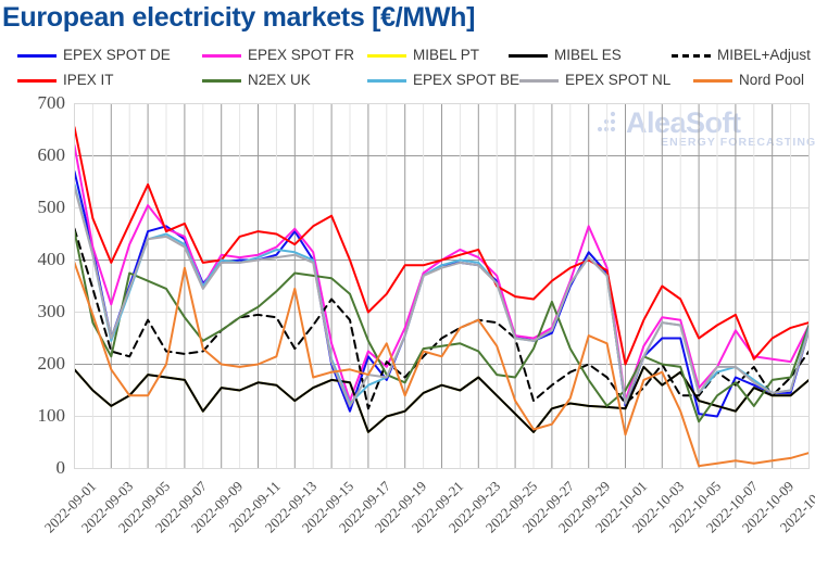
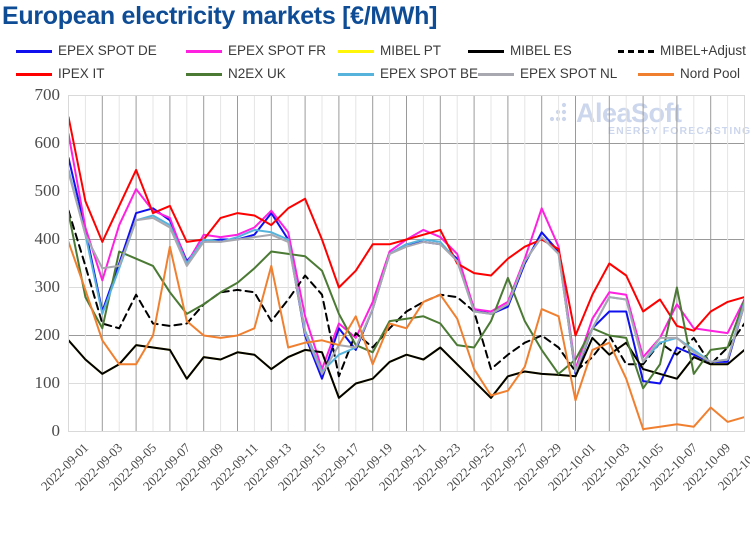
EPEX SPOT NL/2022-09-03: 250 -> 340
IPEX IT/2022-10-07: 300 -> 220
N2EX UK/2022-10-07: 160 -> 300
Nord Pool/2022-10-09: 20 -> 50
